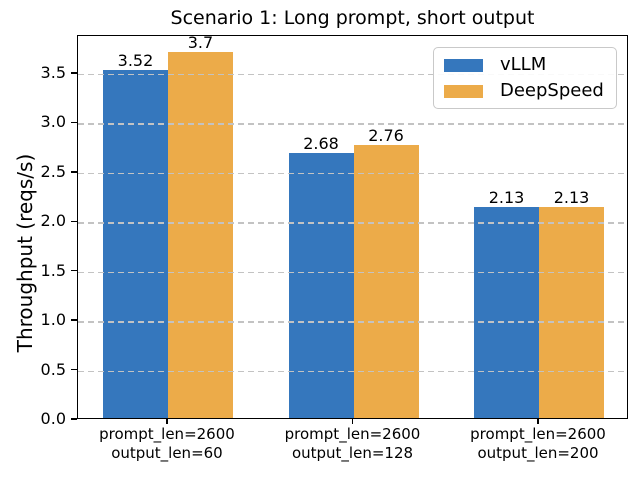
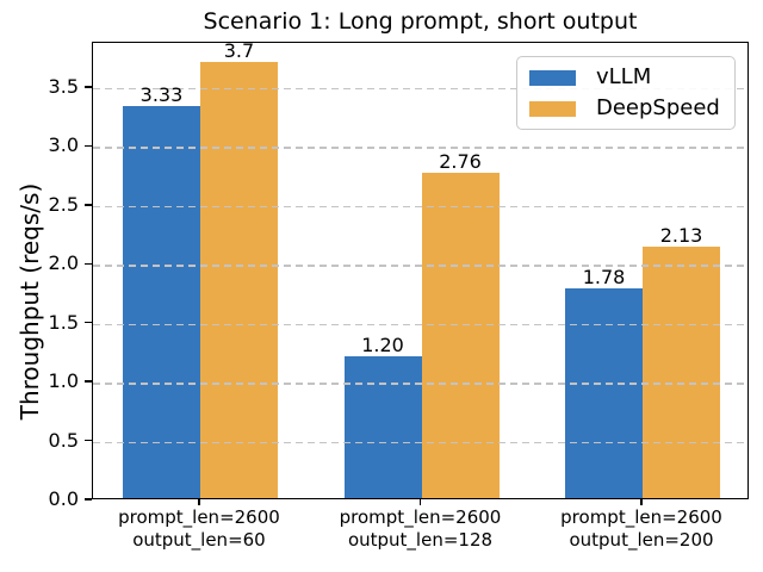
vLLM/prompt_len=2600 output_len=60: 3.52 -> 3.33
vLLM/prompt_len=2600 output_len=128: 2.68 -> 1.20
vLLM/prompt_len=2600 output_len=200: 2.13 -> 1.78
